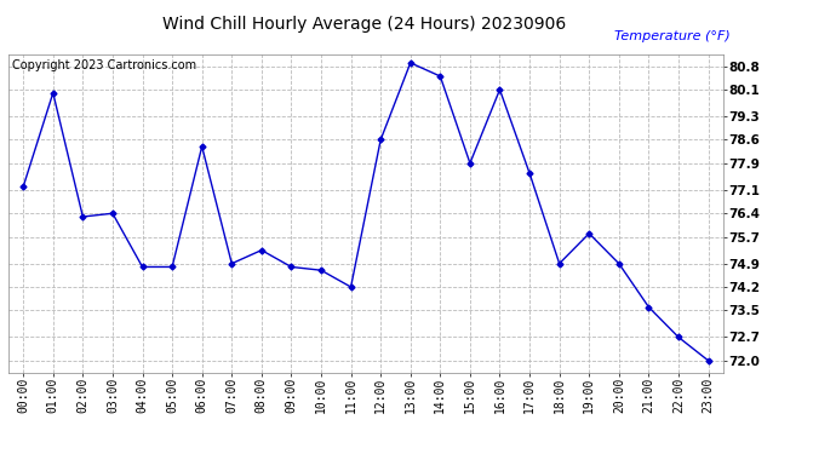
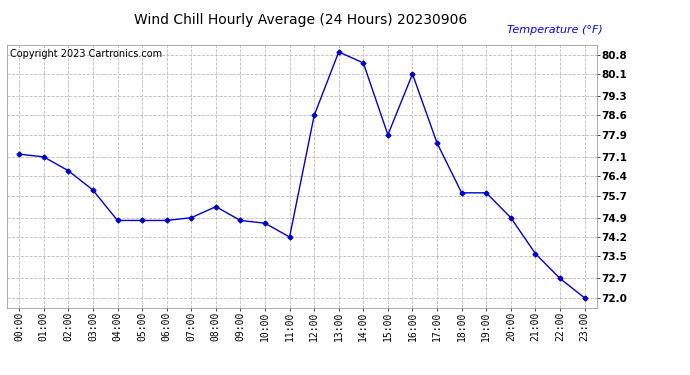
01:00: 80.0 -> 77.1
02:00: 76.3 -> 76.6
03:00: 76.4 -> 75.9
06:00: 78.4 -> 74.8
18:00: 74.9 -> 75.8
